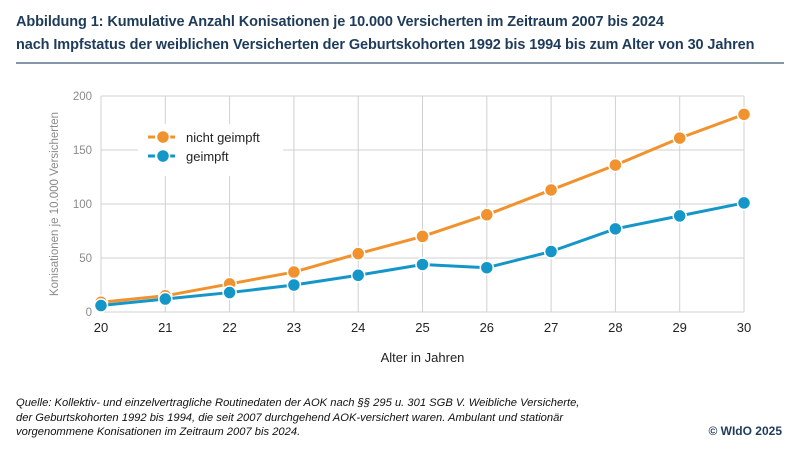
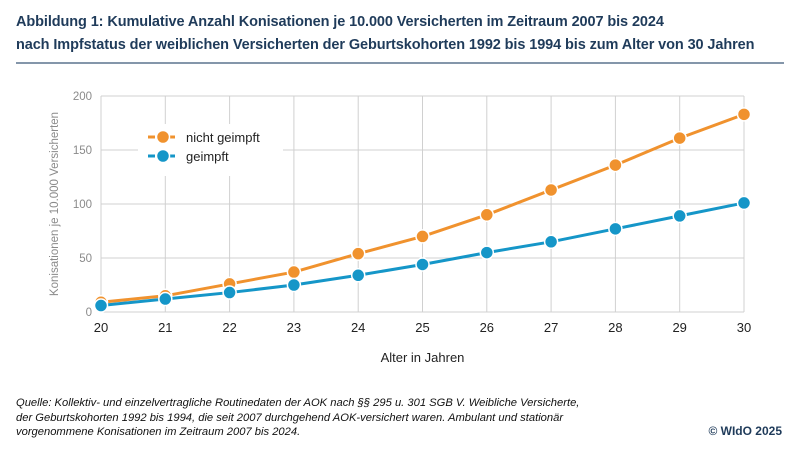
geimpft/26: 41 -> 55
geimpft/27: 56 -> 65
